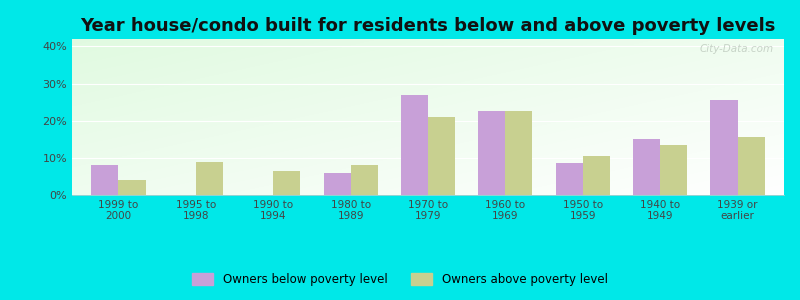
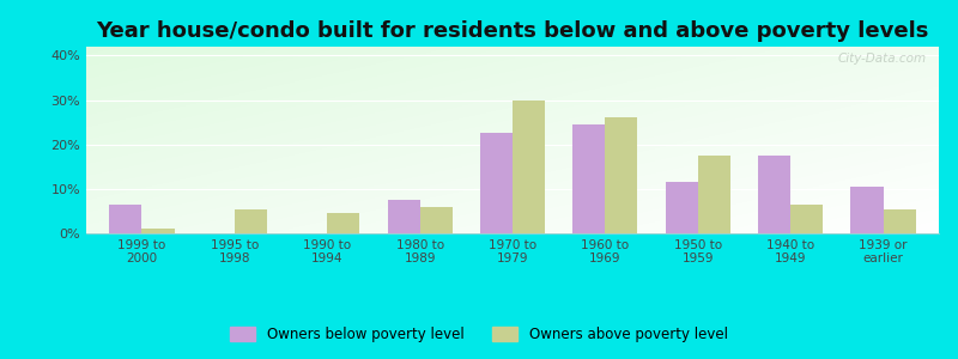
Owners below poverty level/1999 to 2000: 8.0% -> 6.5%
Owners above poverty level/1999 to 2000: 4.0% -> 1.0%
Owners above poverty level/1995 to 1998: 9.0% -> 5.5%
Owners above poverty level/1990 to 1994: 6.5% -> 4.5%
Owners below poverty level/1980 to 1989: 6.0% -> 7.5%
Owners above poverty level/1980 to 1989: 8.0% -> 6.0%
Owners below poverty level/1970 to 1979: 27.0% -> 22.5%
Owners above poverty level/1970 to 1979: 21.0% -> 30.0%
Owners below poverty level/1960 to 1969: 22.5% -> 24.5%
Owners above poverty level/1960 to 1969: 22.5% -> 26.0%
Owners below poverty level/1950 to 1959: 8.5% -> 11.5%
Owners above poverty level/1950 to 1959: 10.5% -> 17.5%
Owners below poverty level/1940 to 1949: 15.0% -> 17.5%
Owners above poverty level/1940 to 1949: 13.5% -> 6.5%
Owners below poverty level/1939 or earlier: 25.5% -> 10.5%
Owners above poverty level/1939 or earlier: 15.5% -> 5.5%
